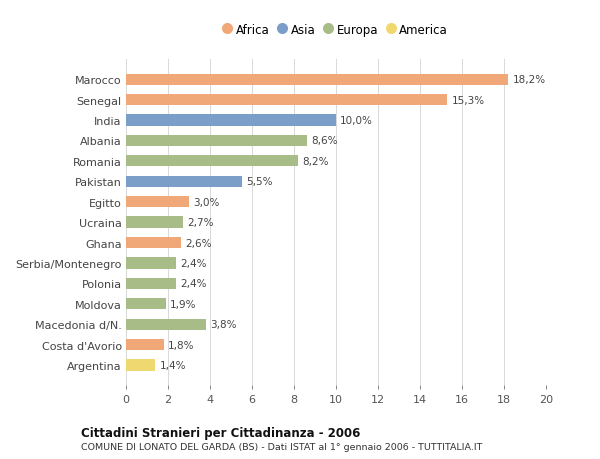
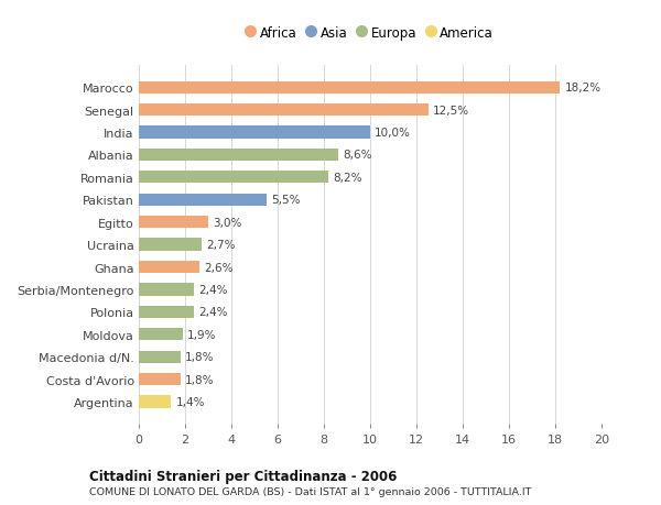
Senegal: 15,3% -> 12,5%
Macedonia d/N.: 3,8% -> 1,8%
